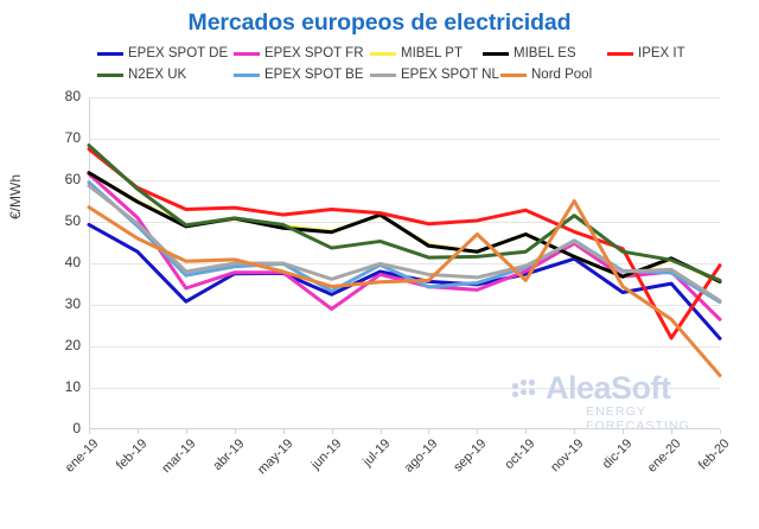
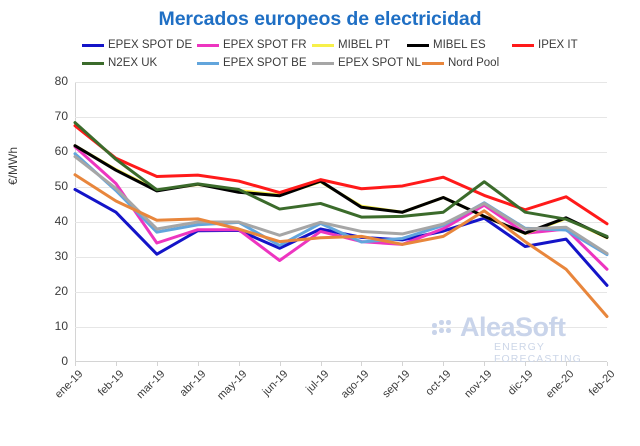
IPEX IT/jun-19: 53 -> 48
Nord Pool/sep-19: 47 -> 34
Nord Pool/nov-19: 55 -> 43
IPEX IT/ene-20: 22 -> 47
